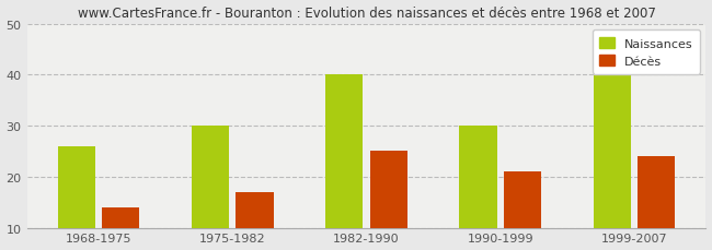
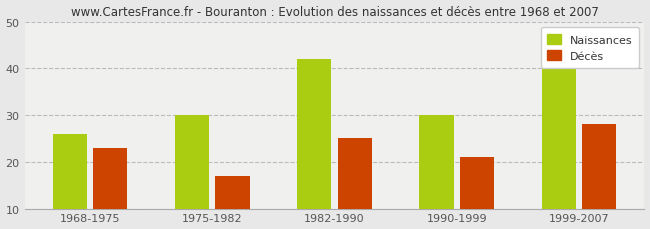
Décès/1968-1975: 14 -> 23
Naissances/1982-1990: 40 -> 42
Décès/1999-2007: 24 -> 28
